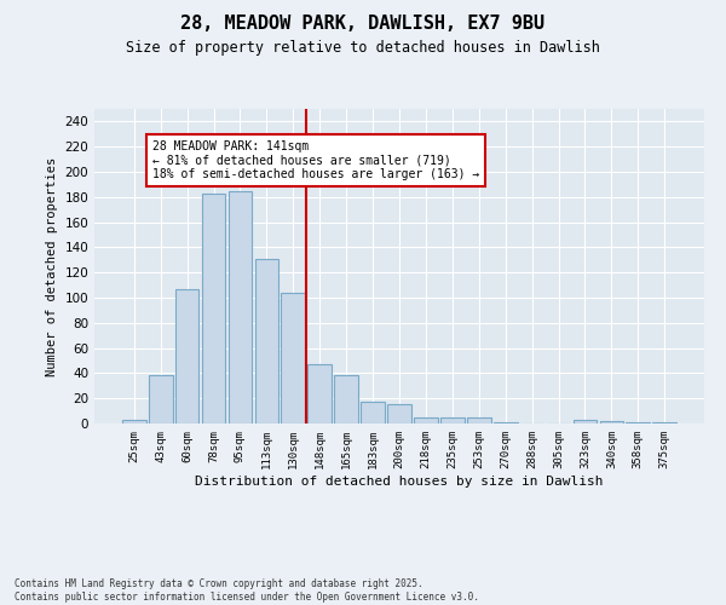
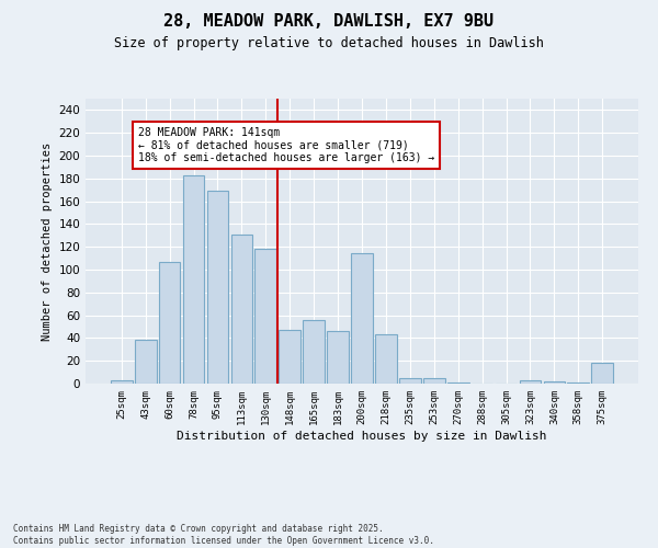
95sqm: 185 -> 169
130sqm: 104 -> 118
165sqm: 38 -> 56
183sqm: 17 -> 46
200sqm: 15 -> 114
218sqm: 5 -> 43
375sqm: 1 -> 18
